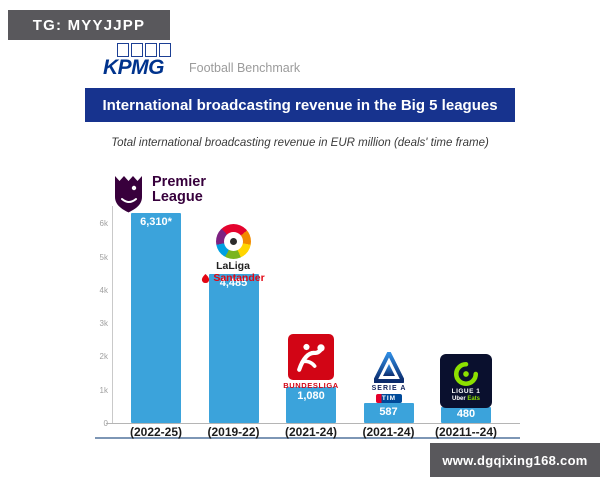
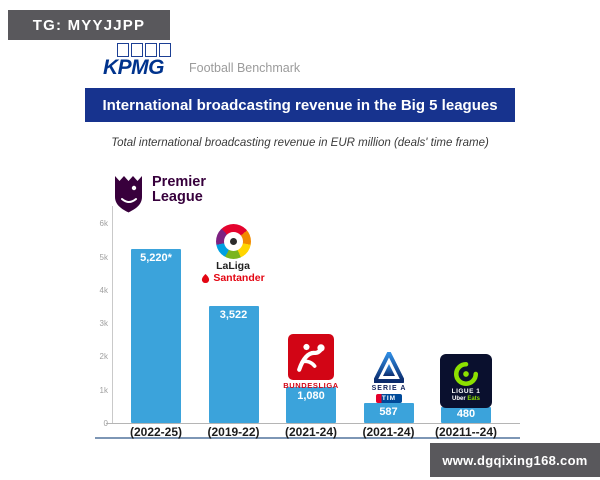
Premier League: 6,310 -> 5,220
LaLiga Santander: 4,485 -> 3,522
